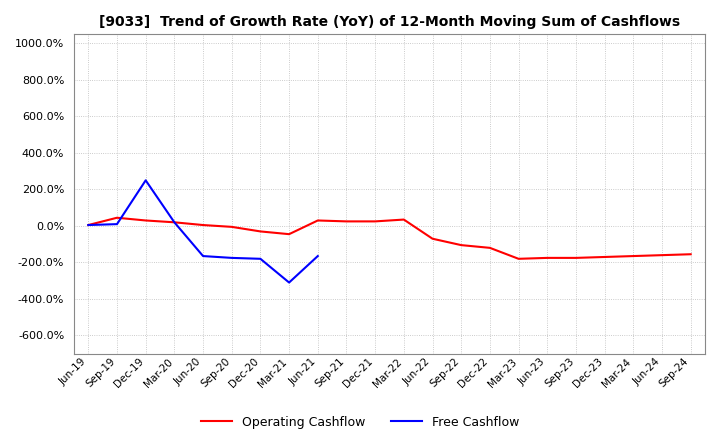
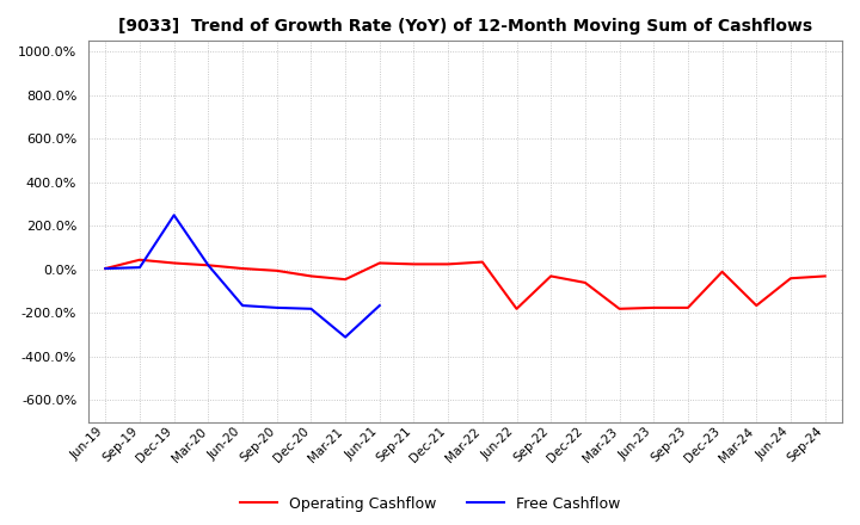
Operating Cashflow/Jun-22: -70% -> -180%
Operating Cashflow/Sep-22: -100% -> -30%
Operating Cashflow/Dec-22: -120% -> -60%
Operating Cashflow/Dec-23: -170% -> -10%
Operating Cashflow/Jun-24: -160% -> -40%
Operating Cashflow/Sep-24: -160% -> -30%
